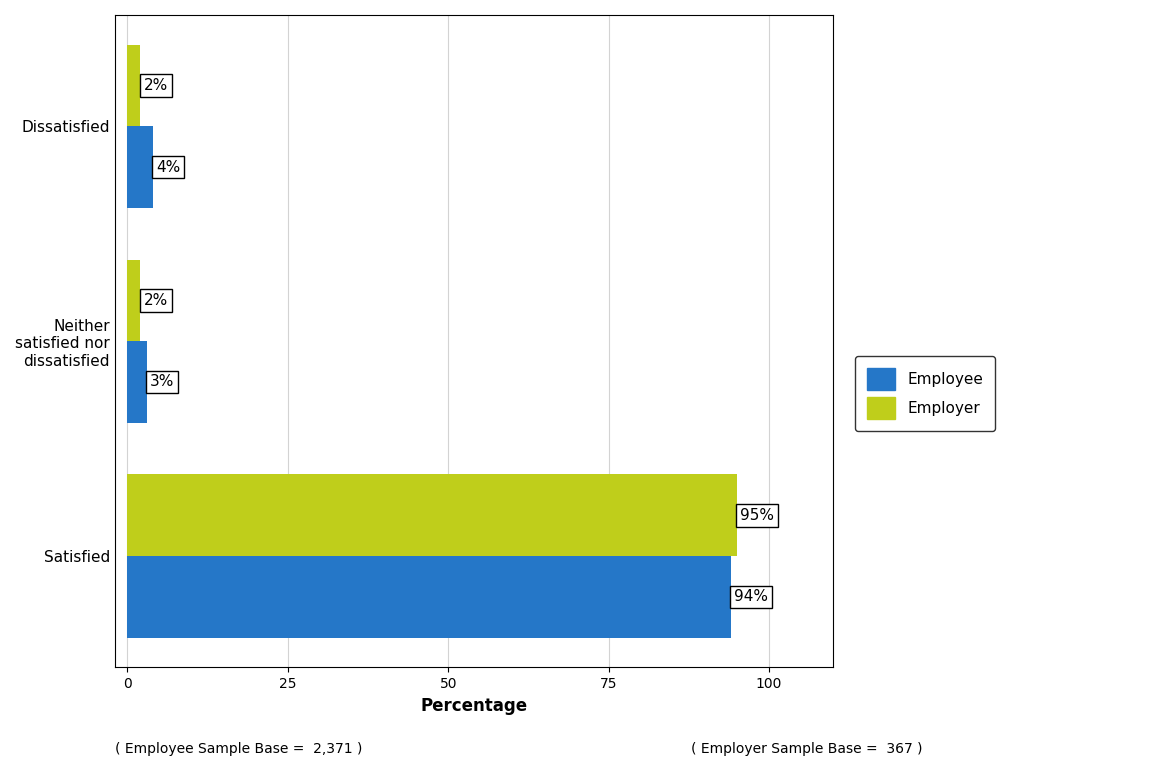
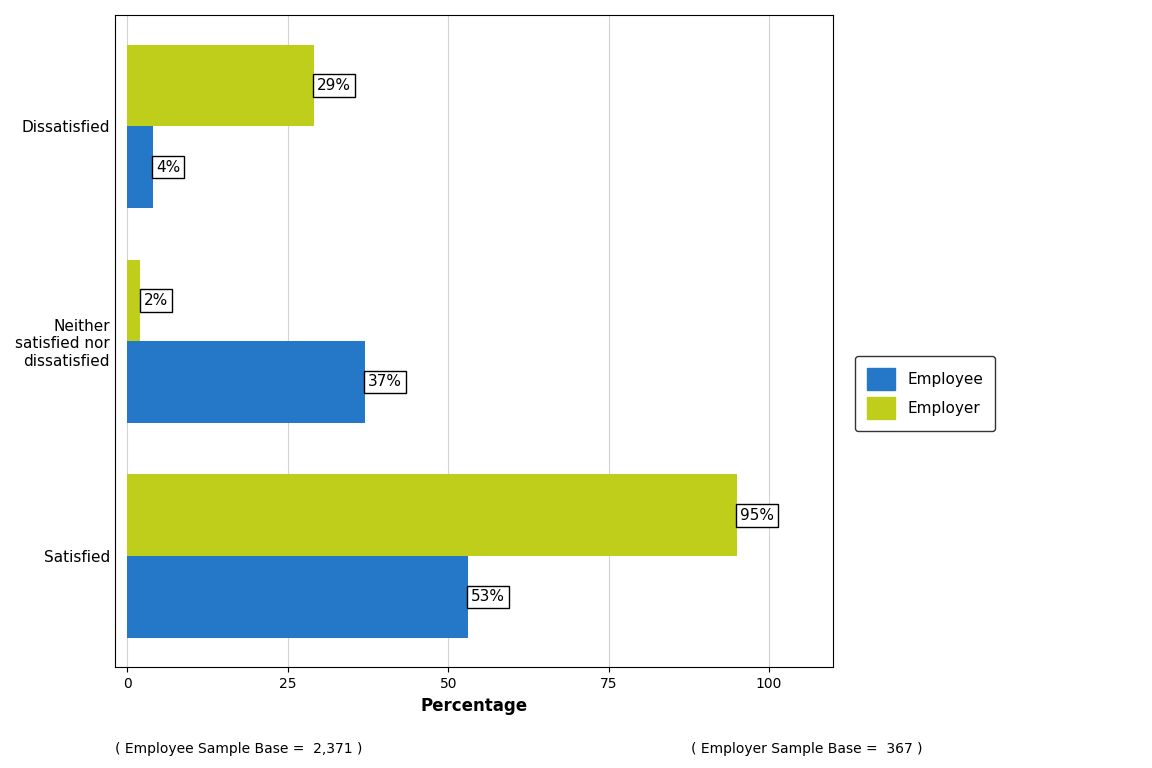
Employer/Dissatisfied: 2% -> 29%
Employee/Neither satisfied nor dissatisfied: 3% -> 37%
Employee/Satisfied: 94% -> 53%
